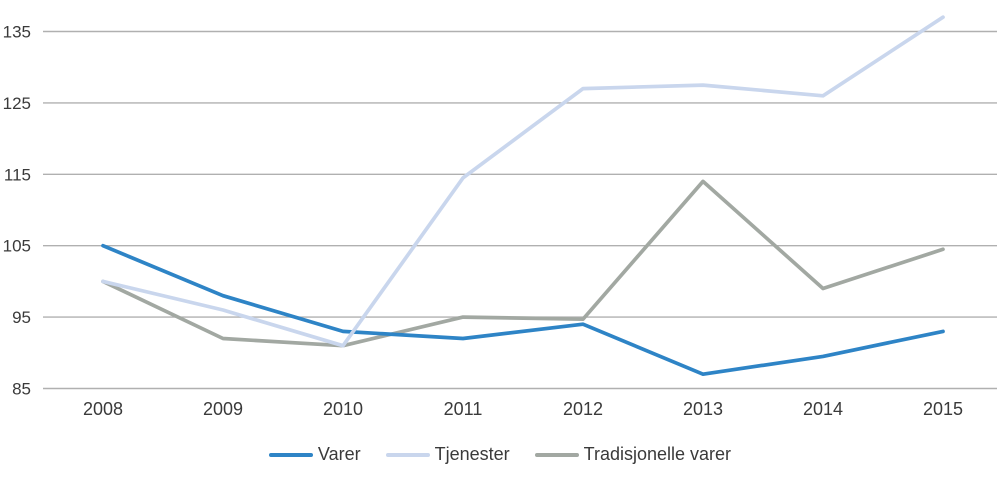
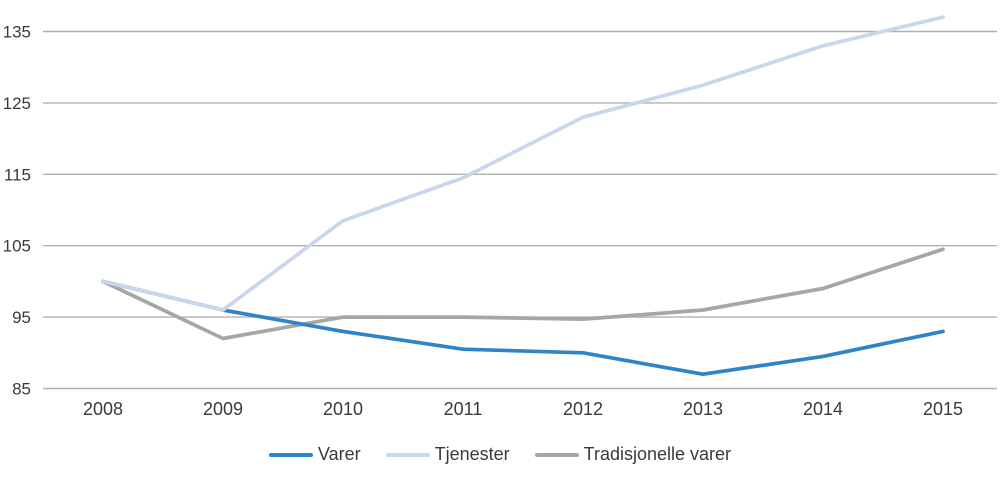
Varer/2008: 105 -> 100
Varer/2009: 98 -> 96
Tjenester/2010: 91 -> 108
Tradisjonelle varer/2010: 91 -> 95
Varer/2011: 92 -> 90
Varer/2012: 94 -> 90
Tjenester/2012: 127 -> 123
Tradisjonelle varer/2013: 114 -> 96
Tjenester/2014: 126 -> 133
